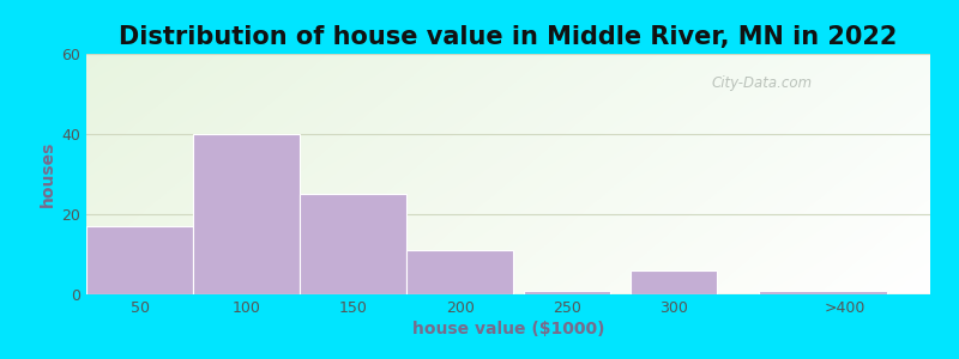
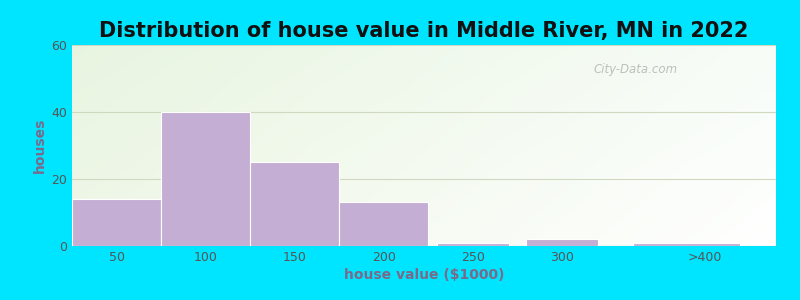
50: 17 -> 14
200: 11 -> 13
300: 6 -> 2
